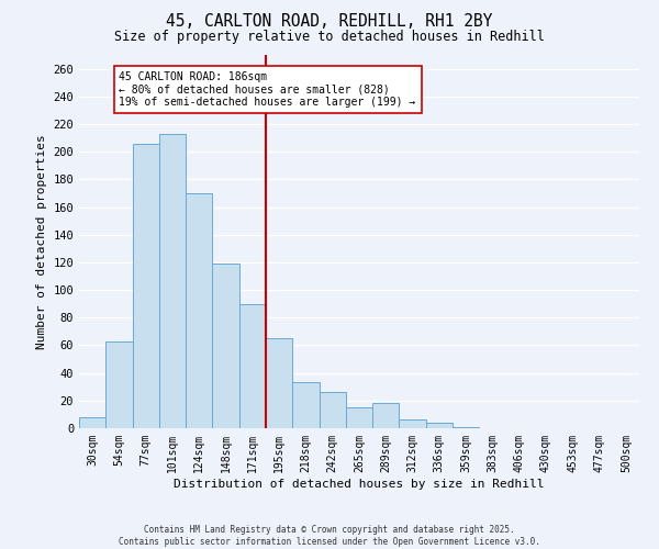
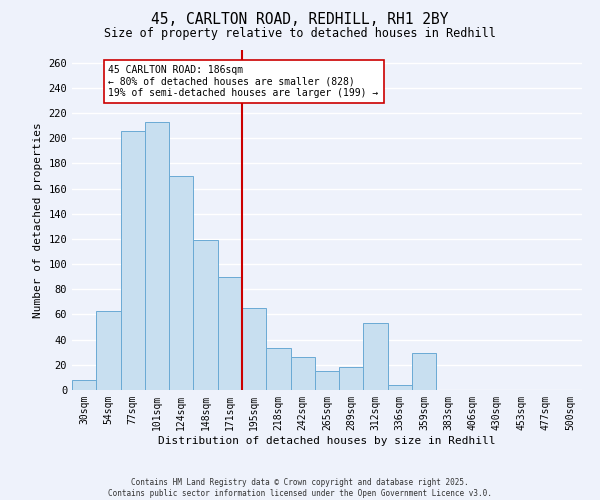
312sqm: 6 -> 53
359sqm: 1 -> 29
